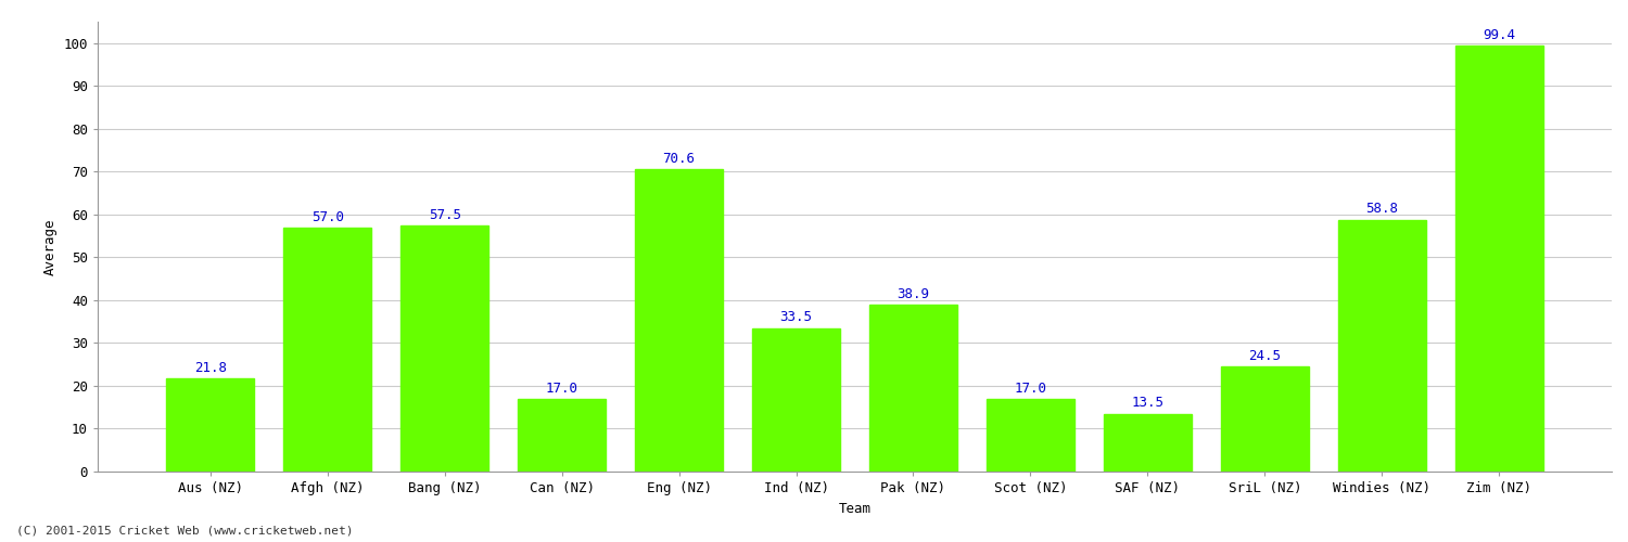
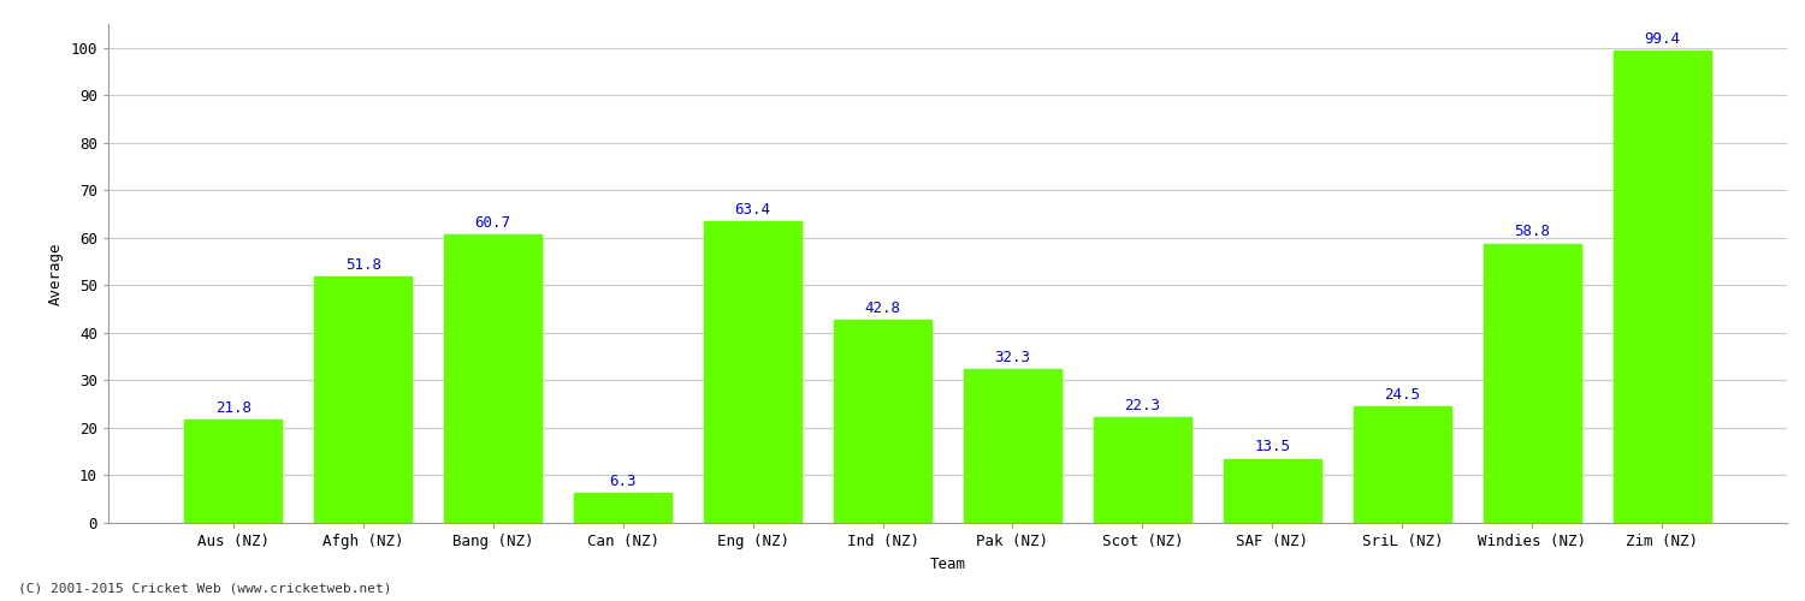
Afgh (NZ): 57.0 -> 51.8
Bang (NZ): 57.5 -> 60.7
Can (NZ): 17.0 -> 6.3
Eng (NZ): 70.6 -> 63.4
Ind (NZ): 33.5 -> 42.8
Pak (NZ): 38.9 -> 32.3
Scot (NZ): 17.0 -> 22.3
